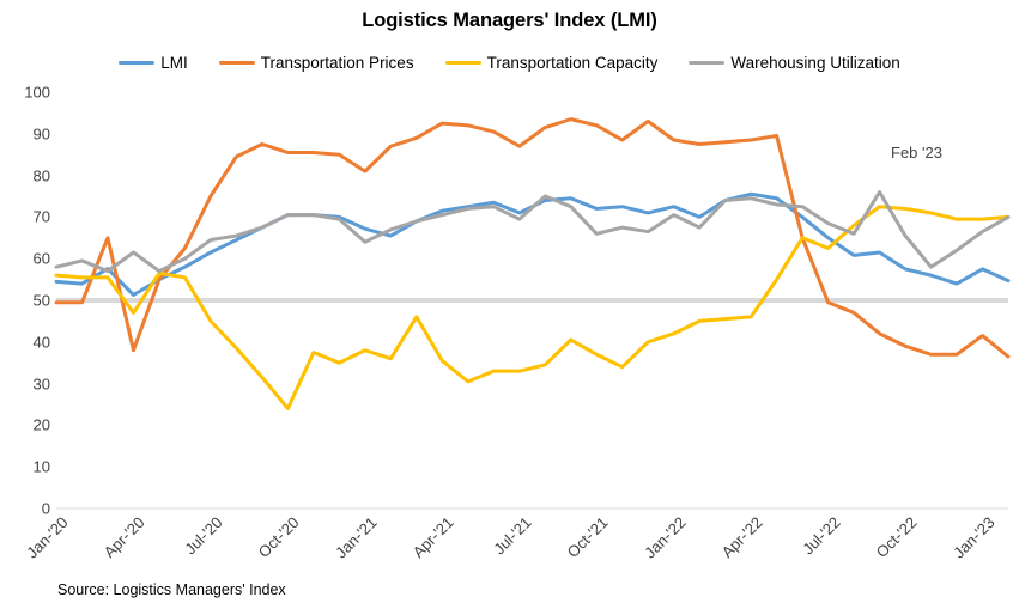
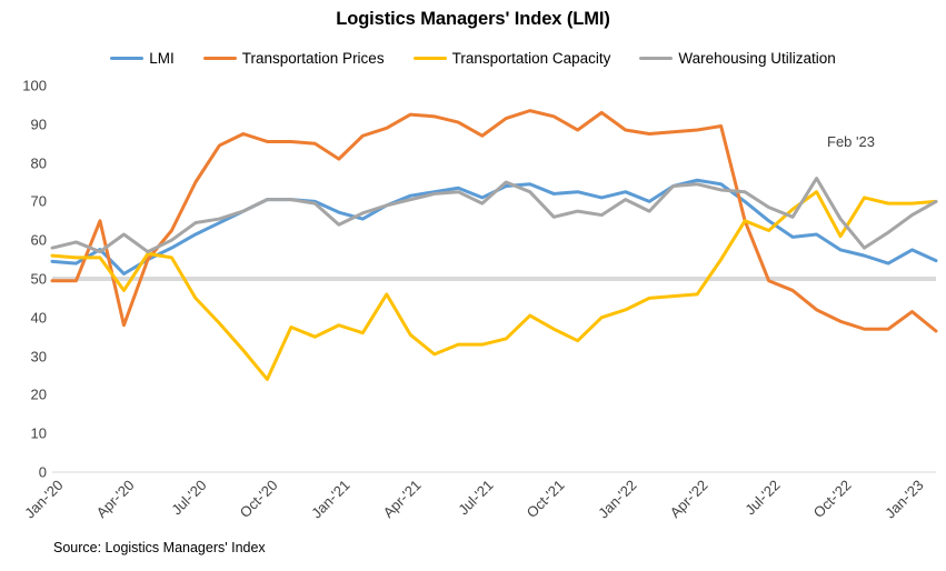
Transportation Capacity/Oct-'22: 72 -> 61
